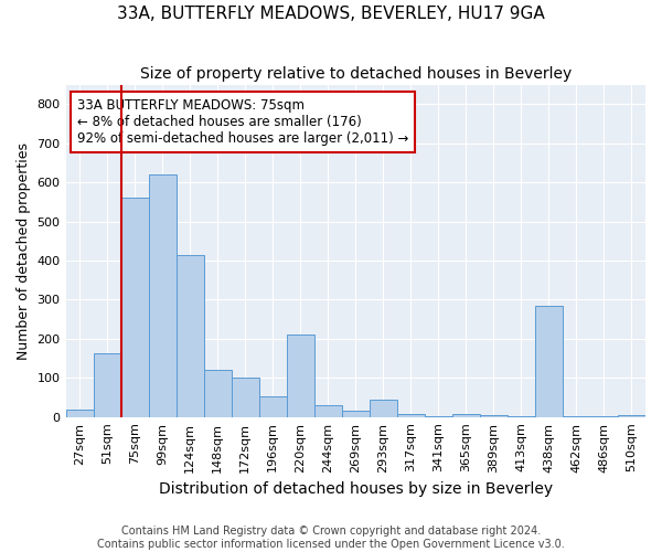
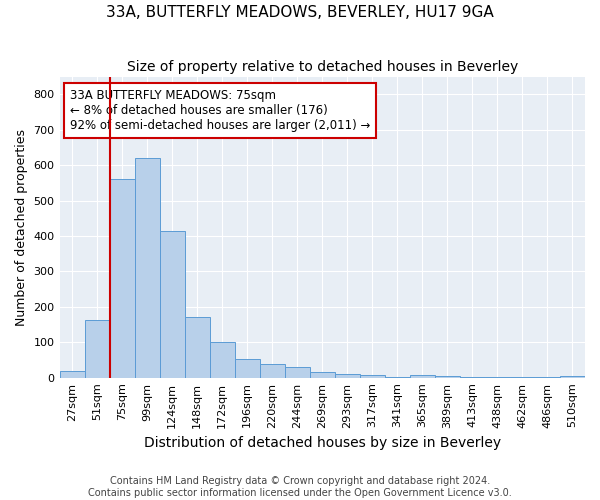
148sqm: 120 -> 170
220sqm: 210 -> 40
293sqm: 45 -> 10
438sqm: 285 -> 1
